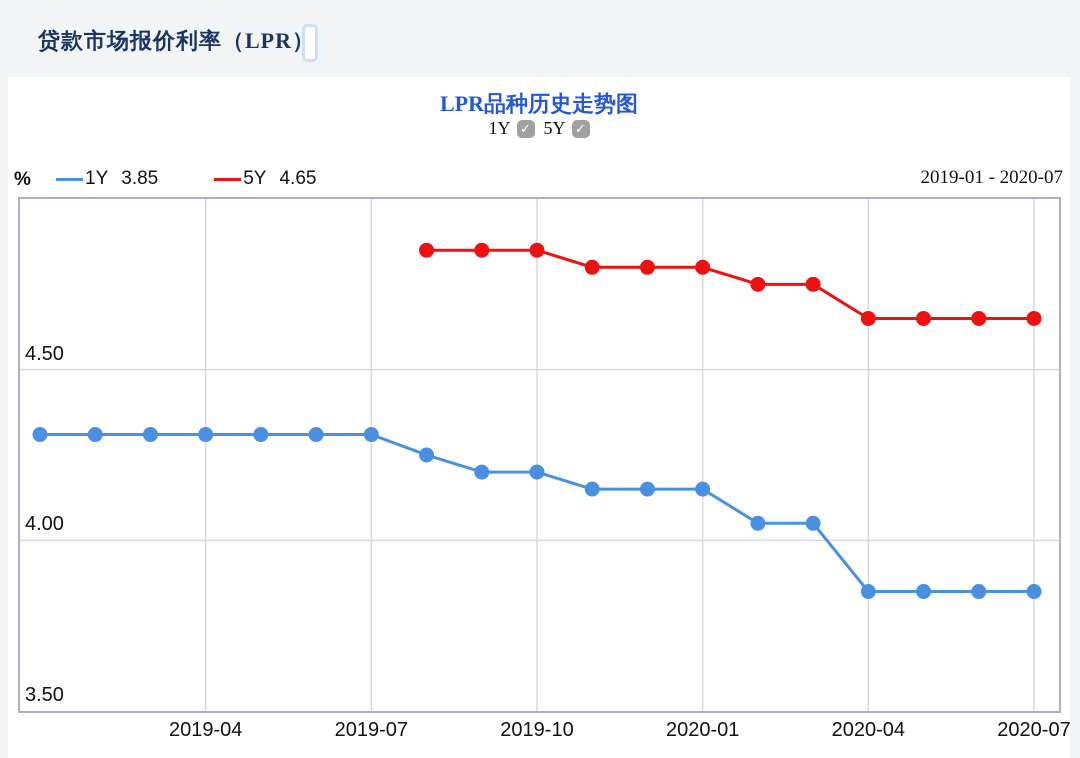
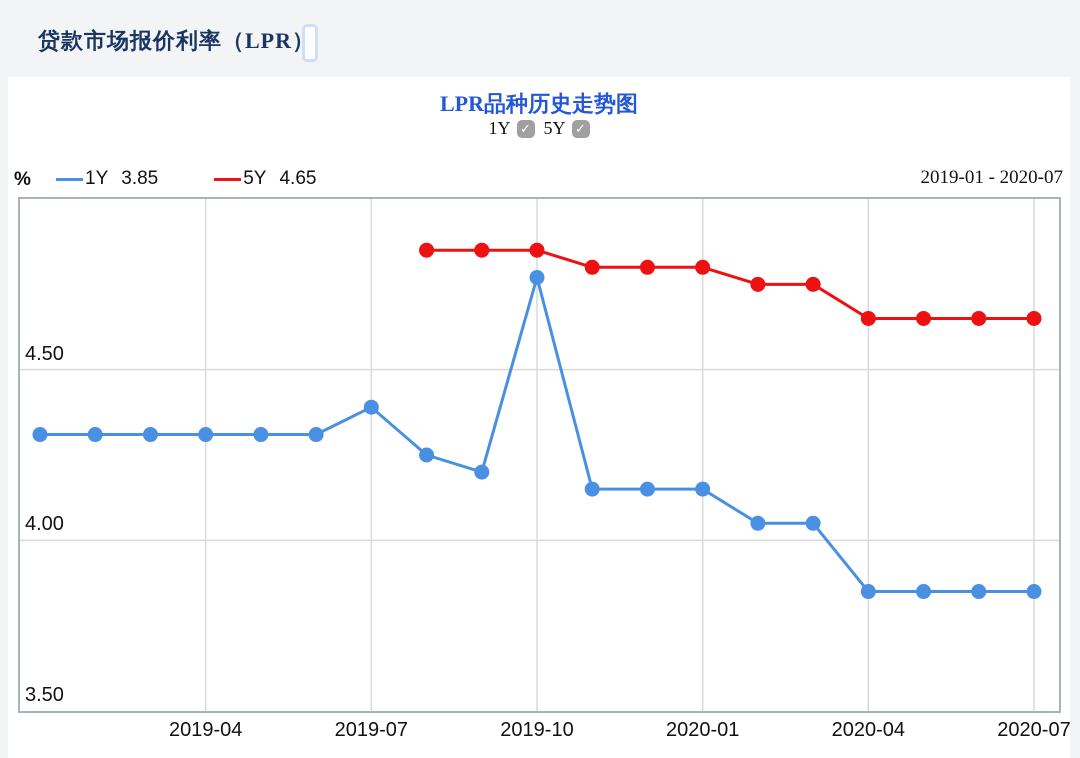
1Y/2019-07: 4.31 -> 4.39
1Y/2019-10: 4.20 -> 4.77
